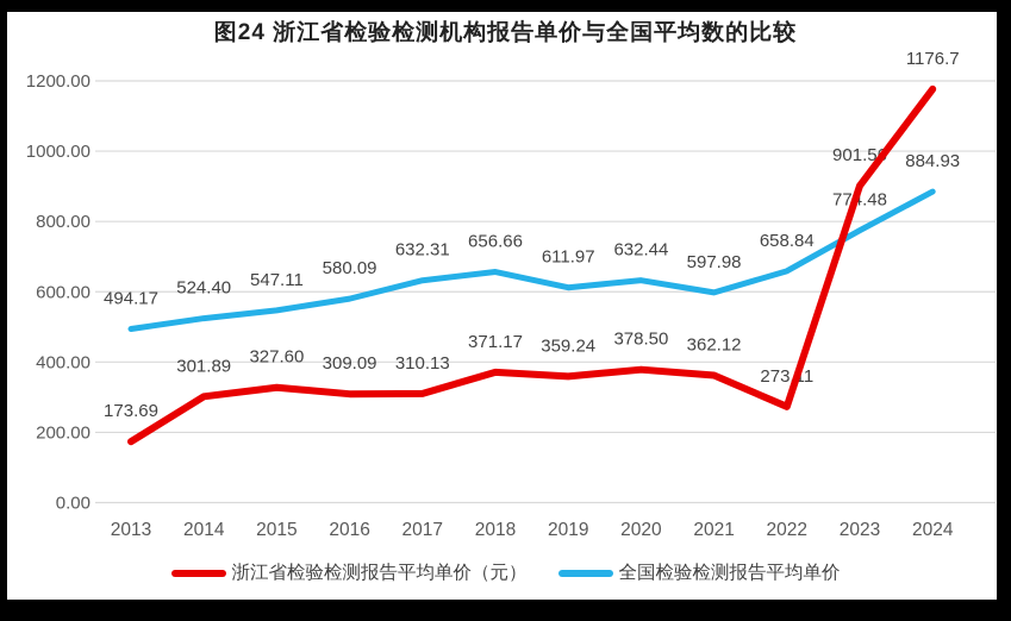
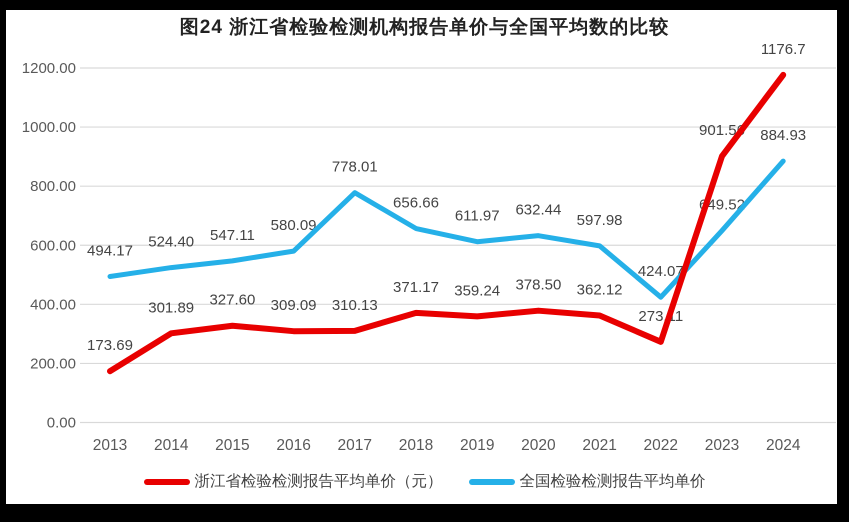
全国检验检测报告平均单价/2017: 632.31 -> 778.01
全国检验检测报告平均单价/2022: 658.84 -> 424.07
全国检验检测报告平均单价/2023: 774.48 -> 649.52
